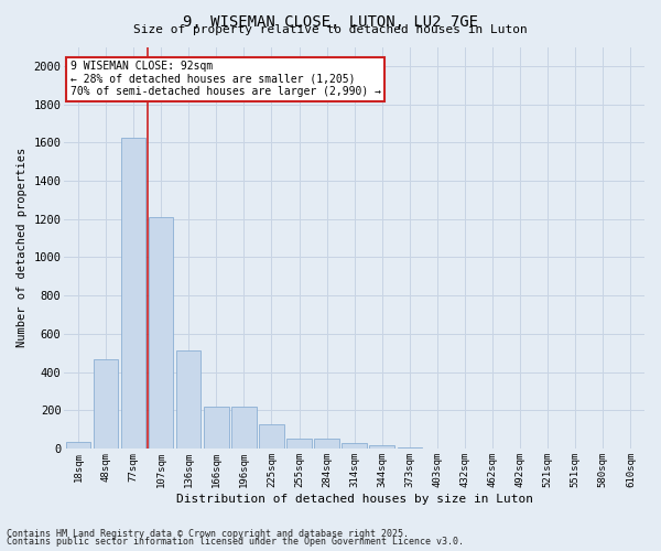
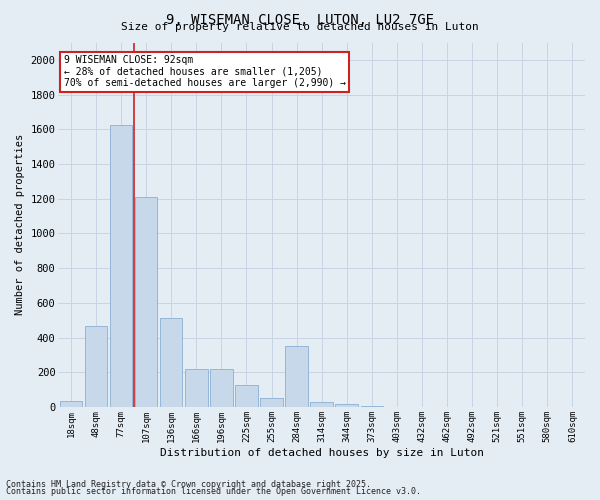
284sqm: 50 -> 350
